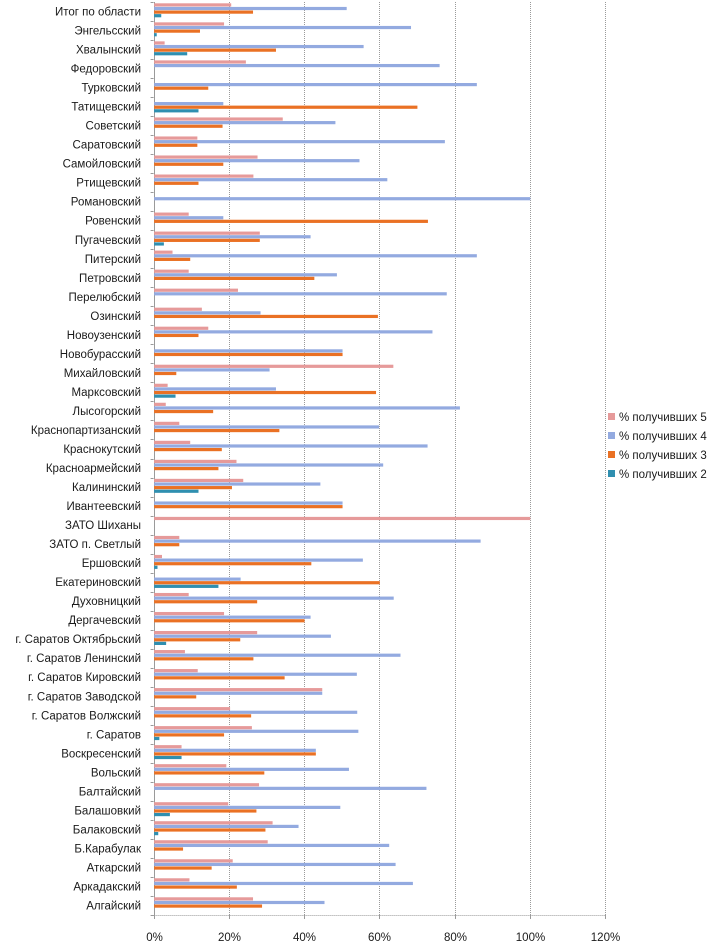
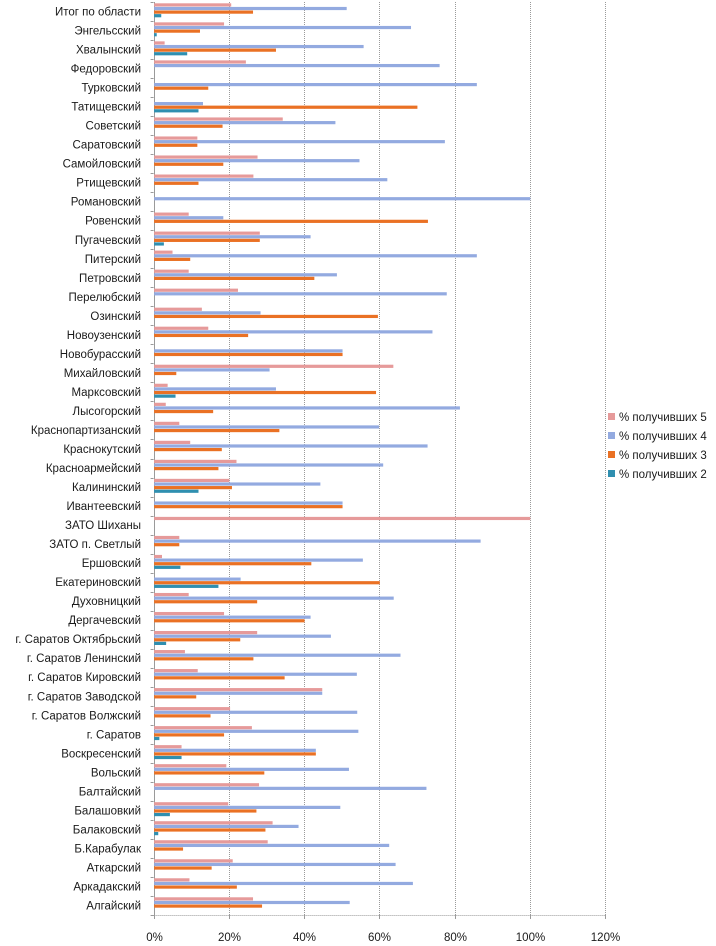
% получивших 4/Татищевский: 18% -> 13%
% получивших 3/Новоузенский: 12% -> 25%
% получивших 5/Калининский: 24% -> 20%
% получивших 2/Ершовский: 1% -> 7%
% получивших 3/г. Саратов Волжский: 26% -> 15%
% получивших 4/Алгайский: 45% -> 52%
